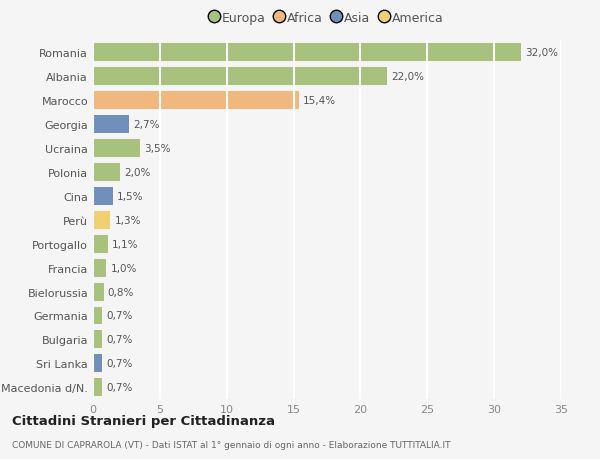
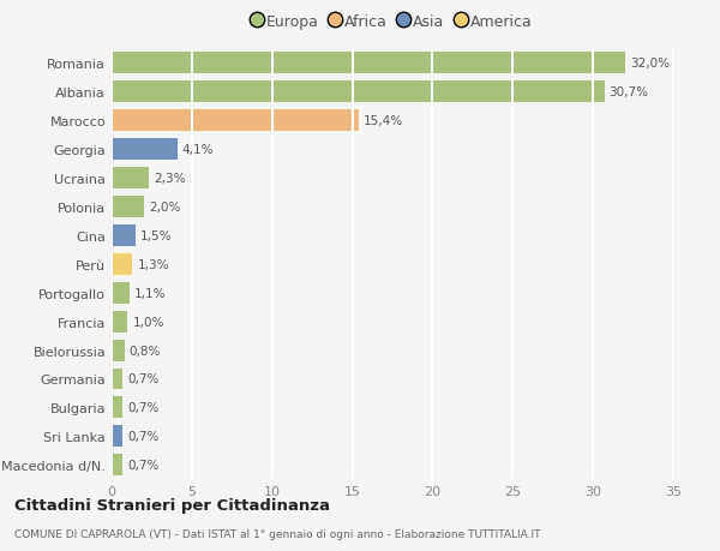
Albania: 22,0% -> 30,7%
Georgia: 2,7% -> 4,1%
Ucraina: 3,5% -> 2,3%
